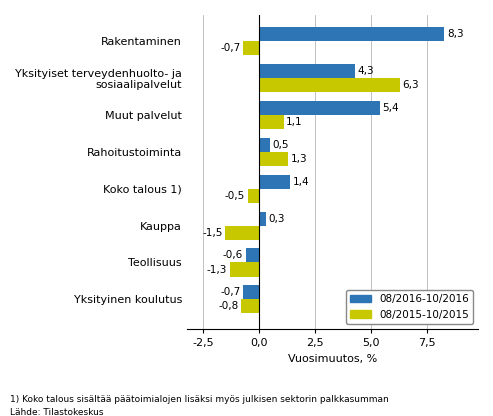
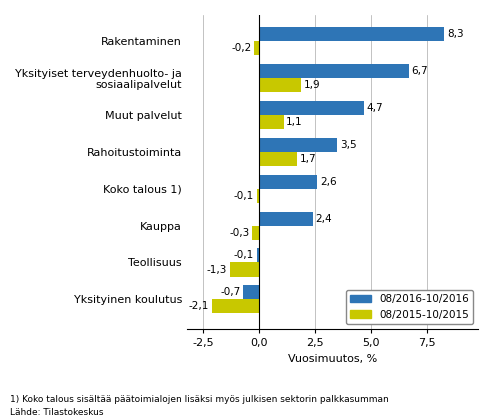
08/2015-10/2015/Rakentaminen: -0,7 -> -0,2
08/2016-10/2016/Yksityiset terveydenhuolto- ja sosiaalipalvelut: 4,3 -> 6,7
08/2015-10/2015/Yksityiset terveydenhuolto- ja sosiaalipalvelut: 6,3 -> 1,9
08/2016-10/2016/Muut palvelut: 5,4 -> 4,7
08/2016-10/2016/Rahoitustoiminta: 0,5 -> 3,5
08/2015-10/2015/Rahoitustoiminta: 1,3 -> 1,7
08/2016-10/2016/Koko talous 1): 1,4 -> 2,6
08/2015-10/2015/Koko talous 1): -0,5 -> -0,1
08/2016-10/2016/Kauppa: 0,3 -> 2,4
08/2015-10/2015/Kauppa: -1,5 -> -0,3
08/2016-10/2016/Teollisuus: -0,6 -> -0,1
08/2015-10/2015/Yksityinen koulutus: -0,8 -> -2,1
